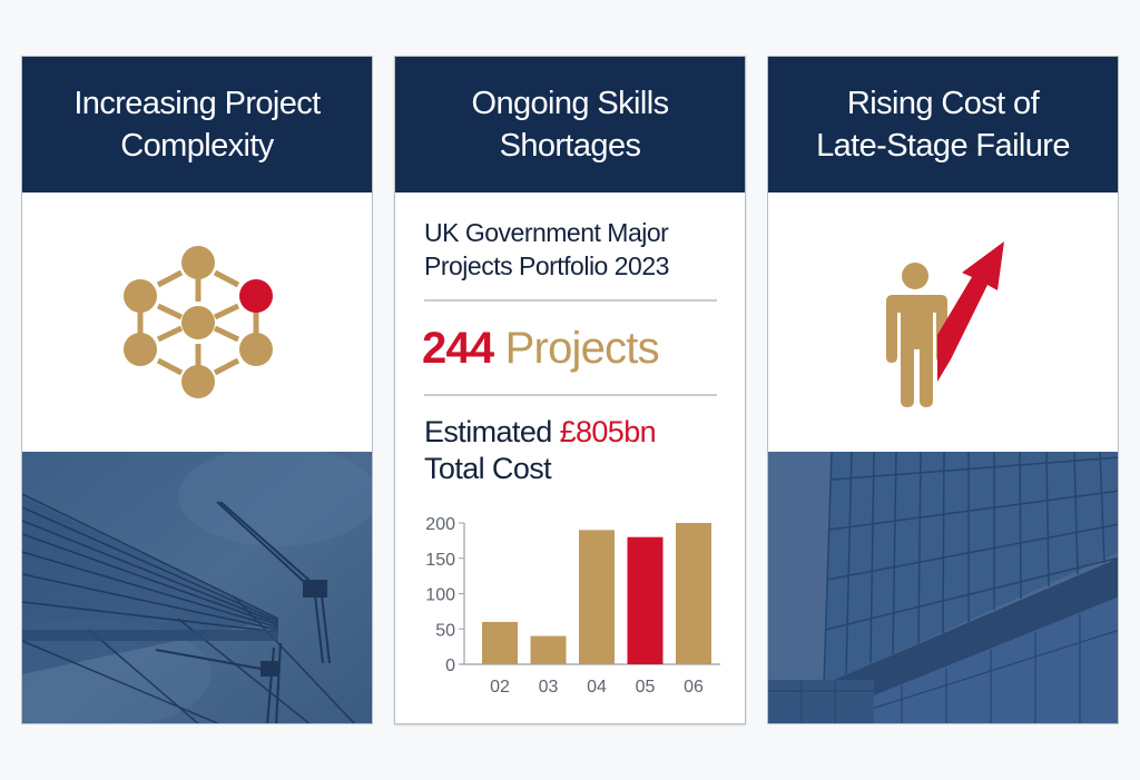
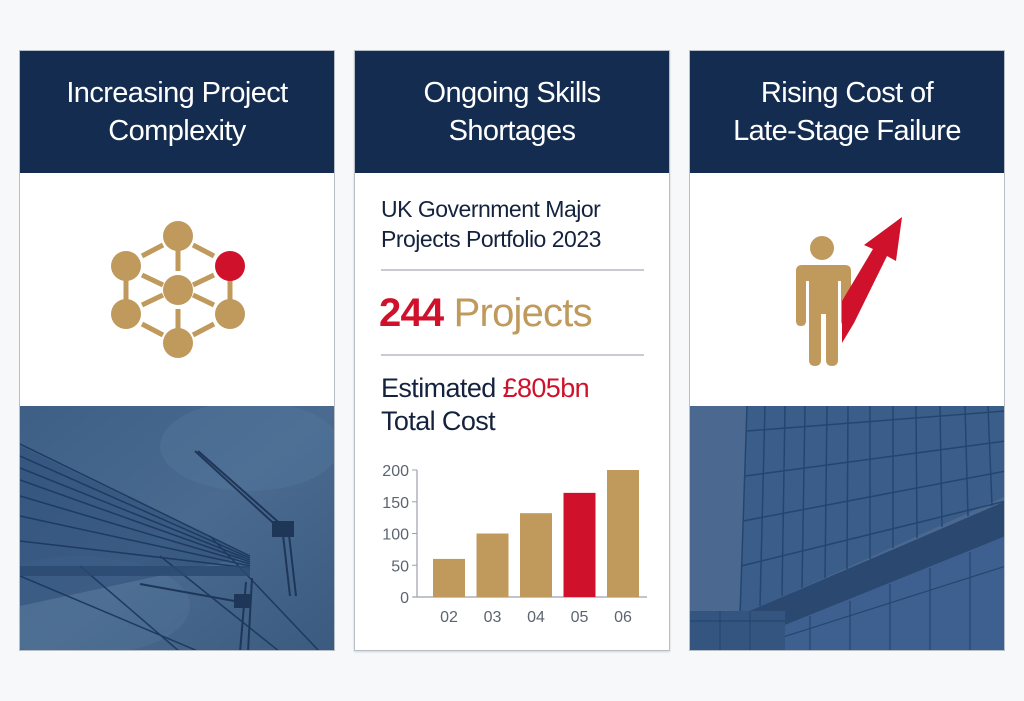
03: 40 -> 100
04: 190 -> 130
05: 180 -> 160
